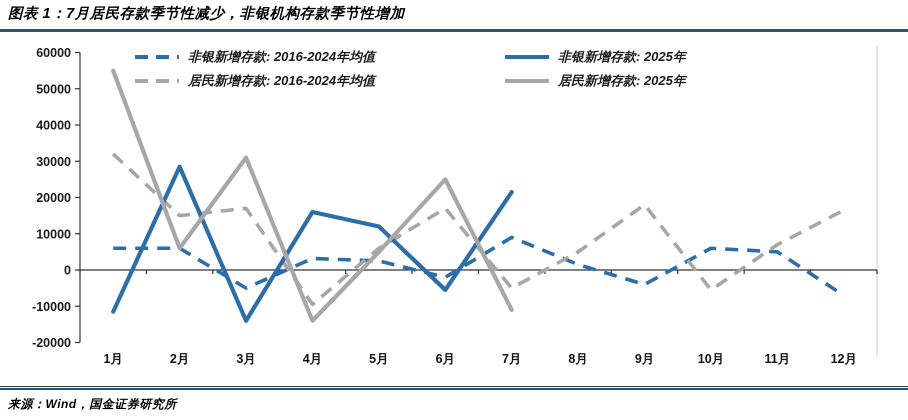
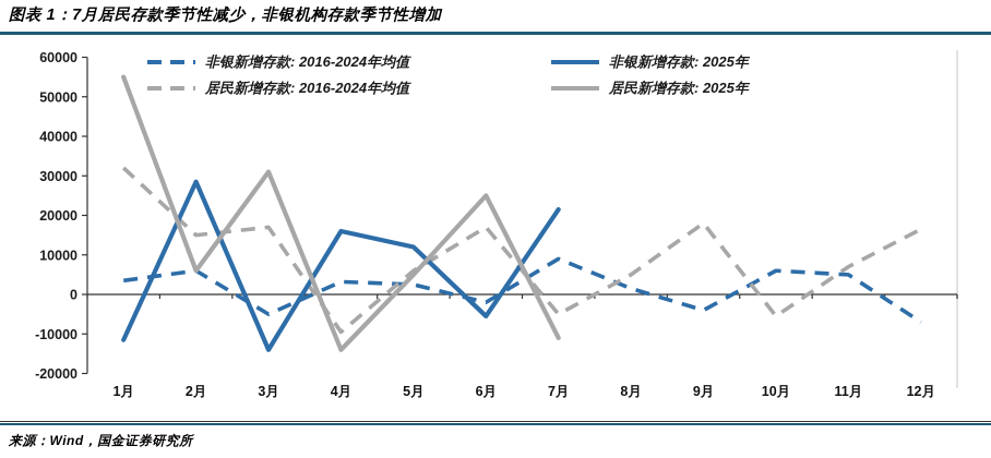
非银新增存款: 2016-2024年均值/1月: 6000 -> 4000
